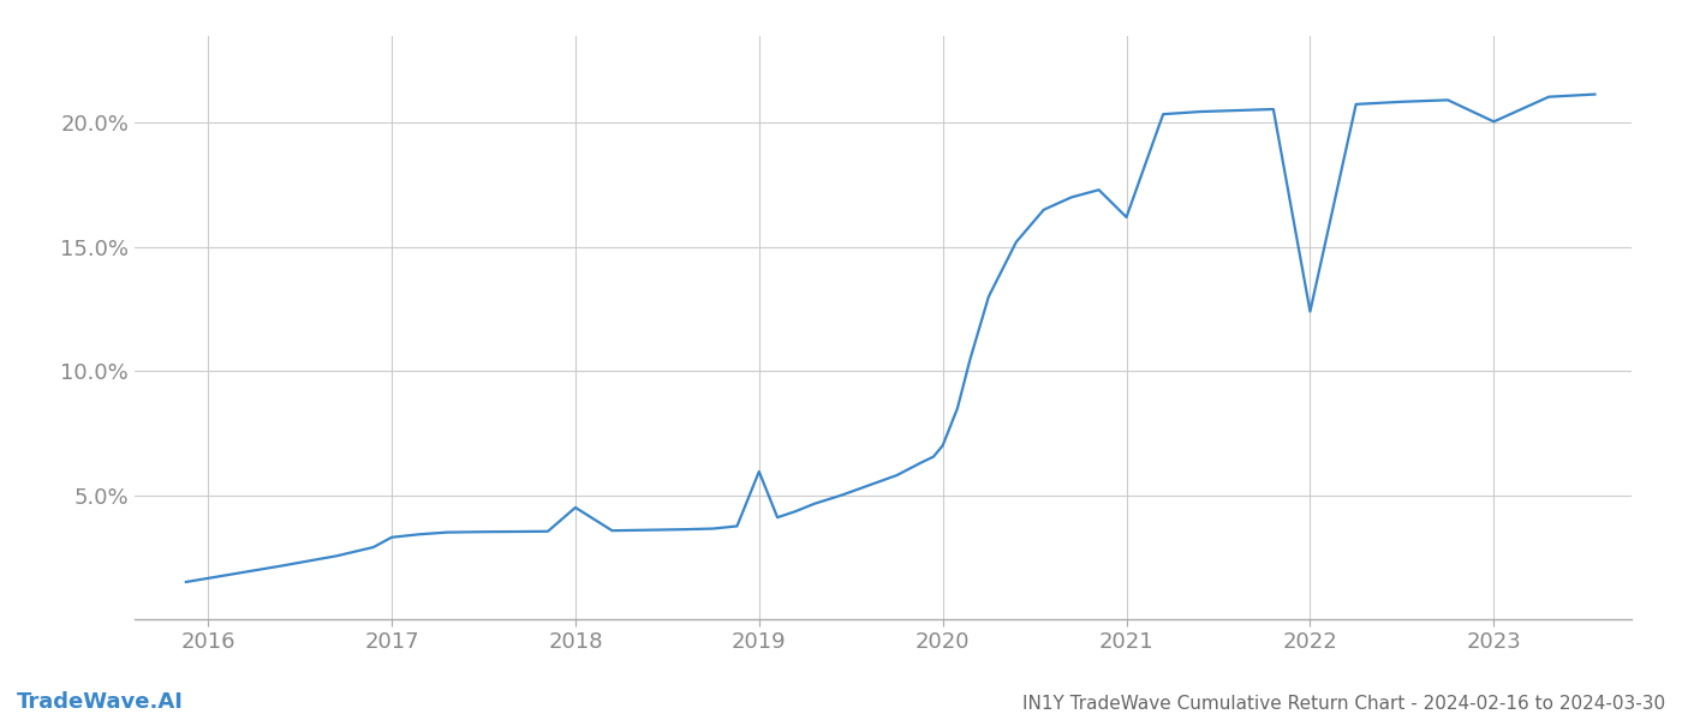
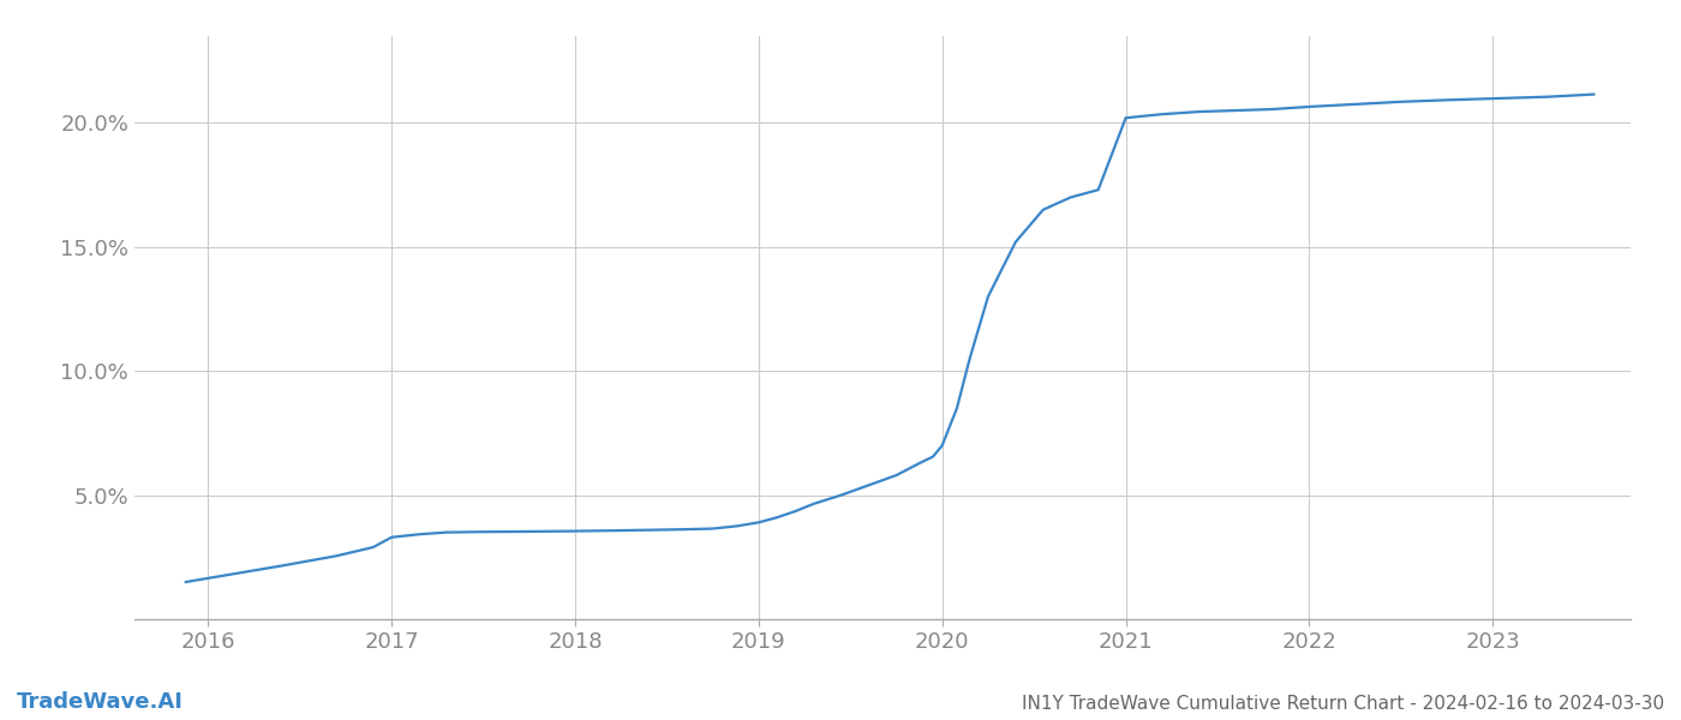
2018: 4.50% -> 3.55%
2019: 5.95% -> 3.90%
2021: 16.20% -> 20.20%
2022: 12.40% -> 20.65%
2023: 20.05% -> 20.98%
